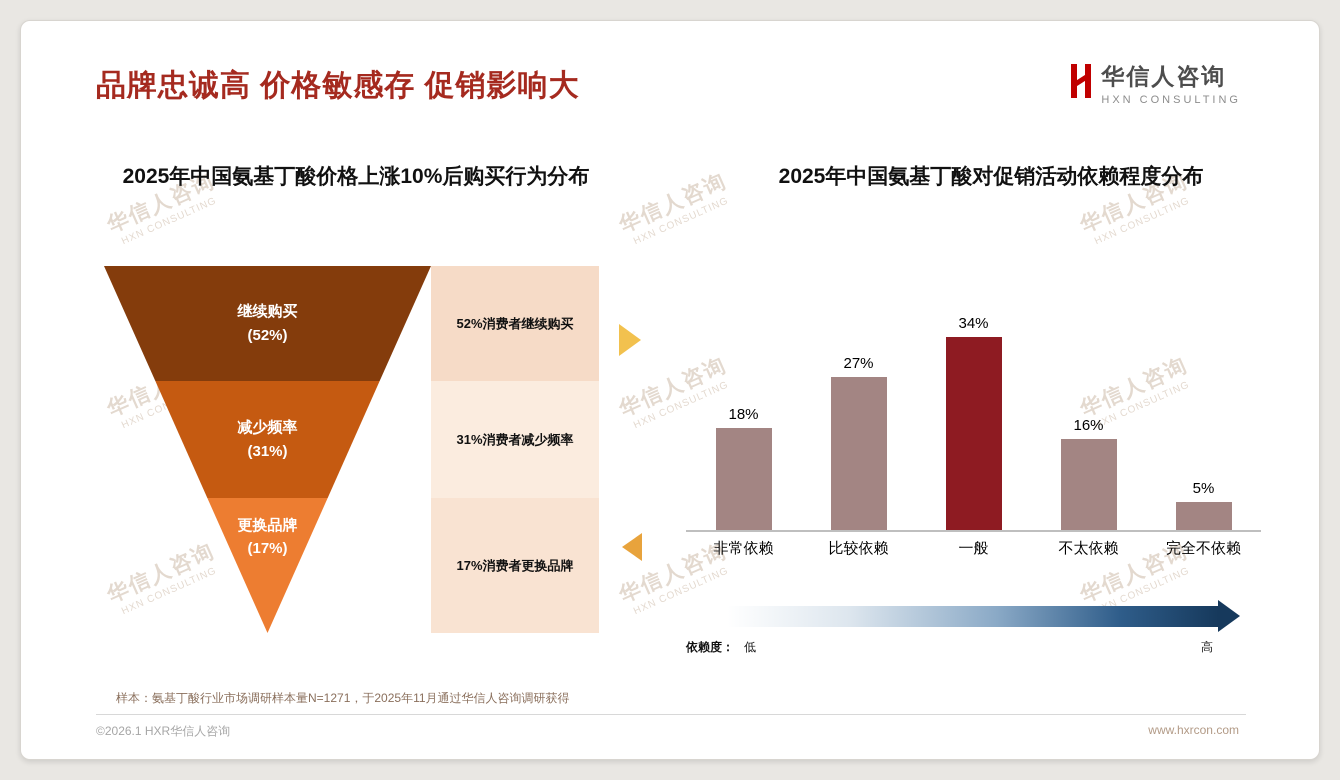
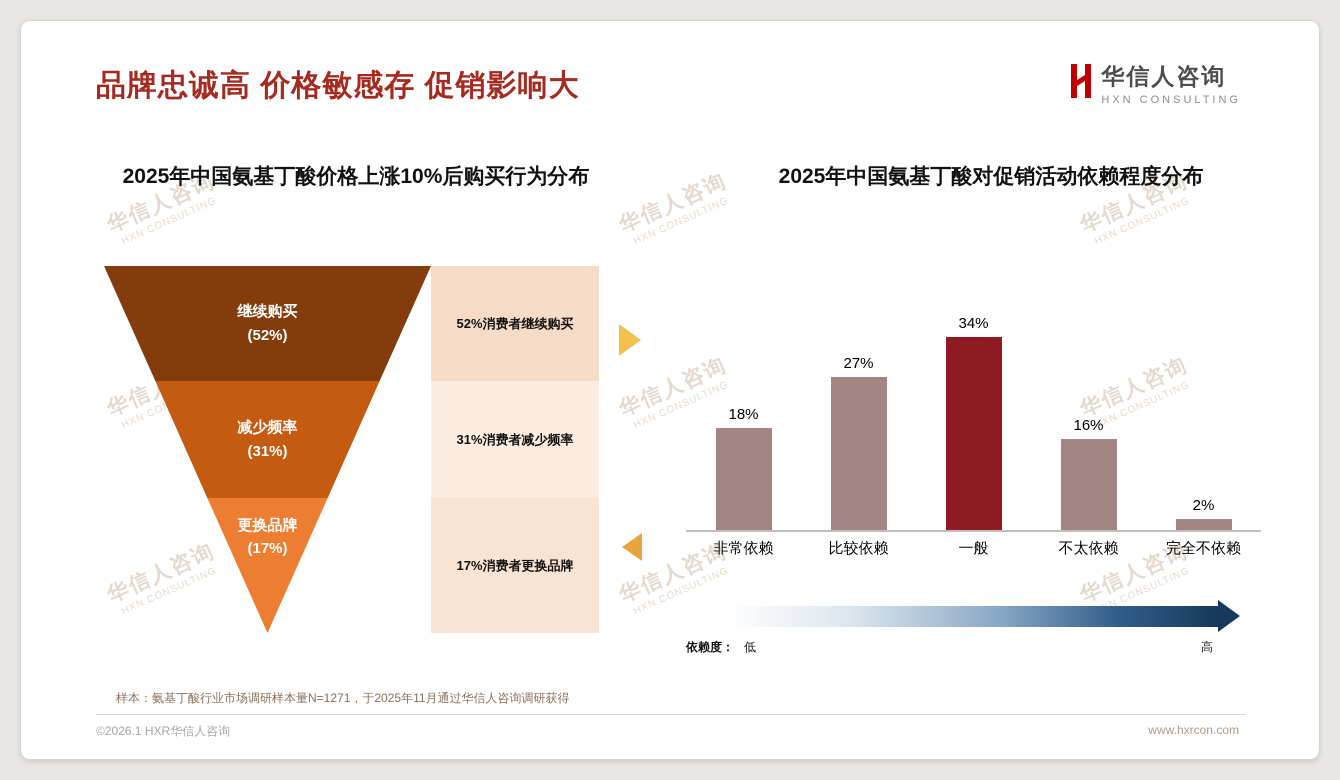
2025年中国氨基丁酸对促销活动依赖程度分布/完全不依赖: 5% -> 2%
